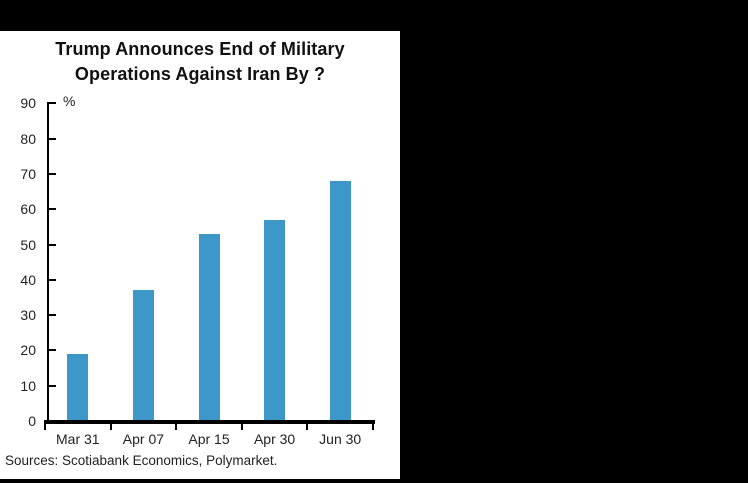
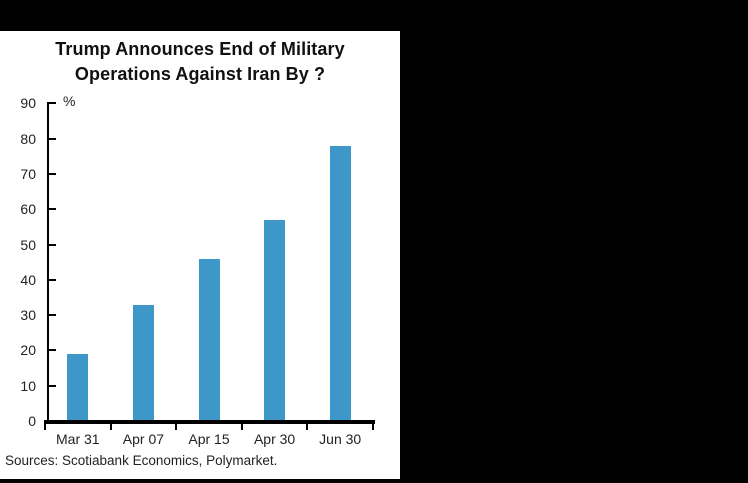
Apr 07: 37 -> 33
Apr 15: 53 -> 46
Jun 30: 68 -> 78
